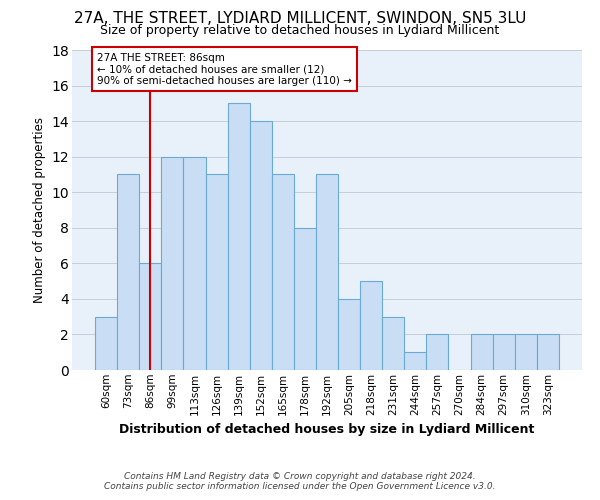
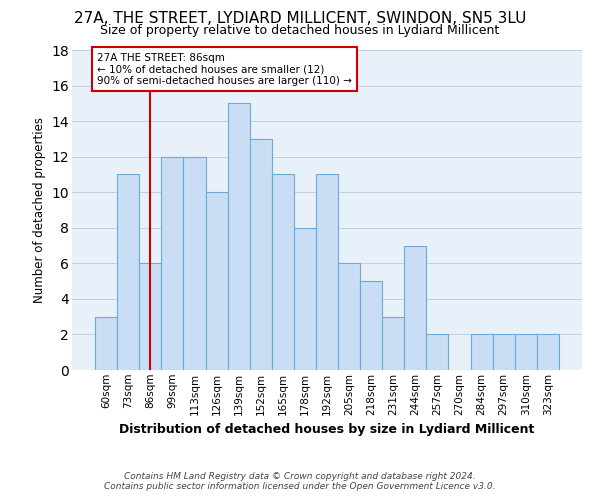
126sqm: 11 -> 10
152sqm: 14 -> 13
205sqm: 4 -> 6
244sqm: 1 -> 7
